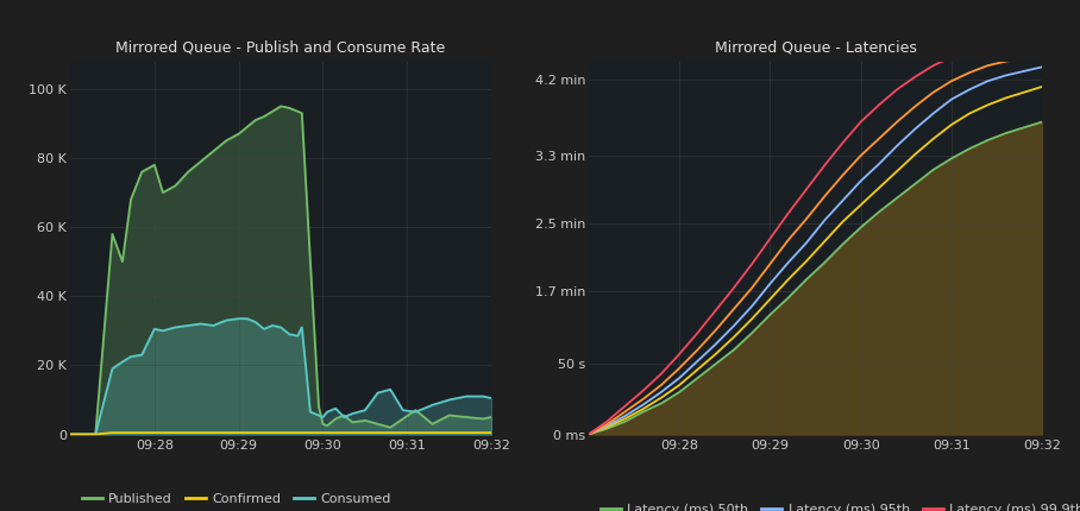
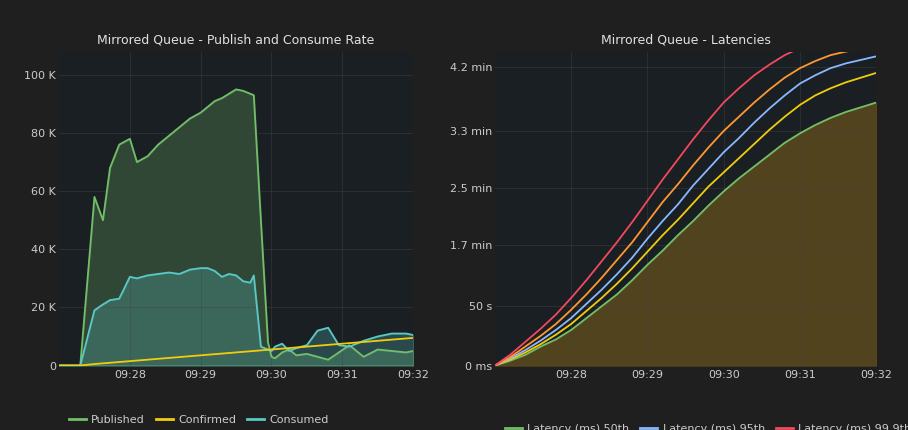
Mirrored Queue - Publish and Consume Rate/Confirmed/09:32: 0.5 K -> 9.5 K
